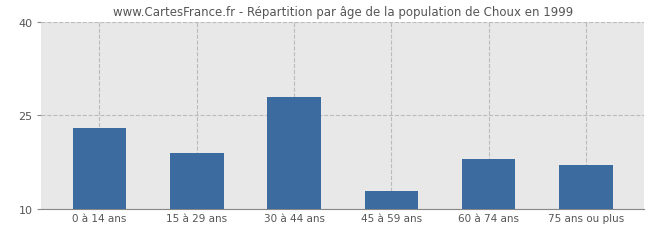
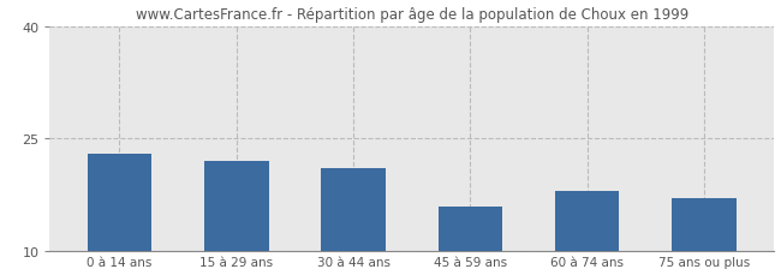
15 à 29 ans: 19 -> 22
30 à 44 ans: 28 -> 21
45 à 59 ans: 13 -> 16
